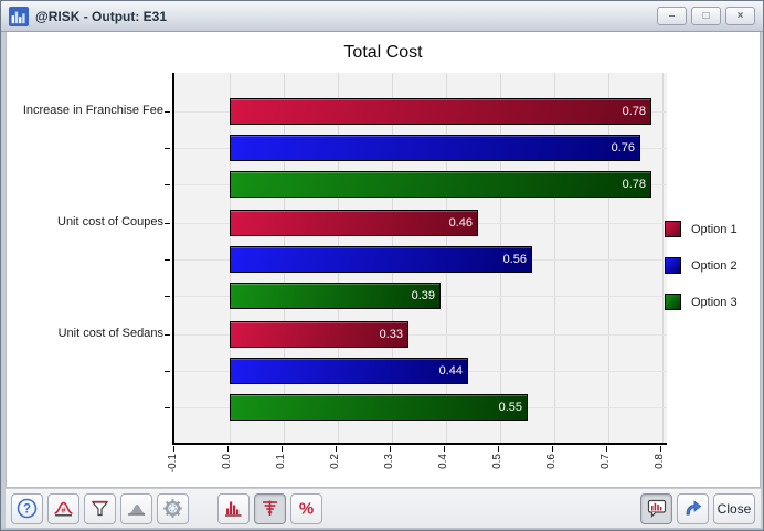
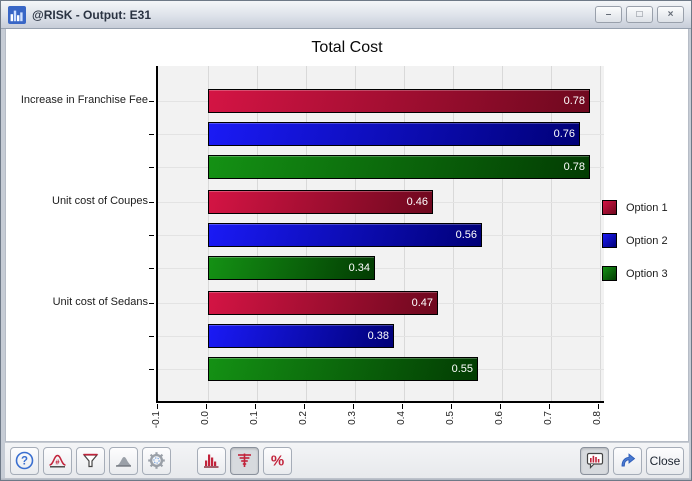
Option 3/Unit cost of Coupes: 0.39 -> 0.34
Option 1/Unit cost of Sedans: 0.33 -> 0.47
Option 2/Unit cost of Sedans: 0.44 -> 0.38
